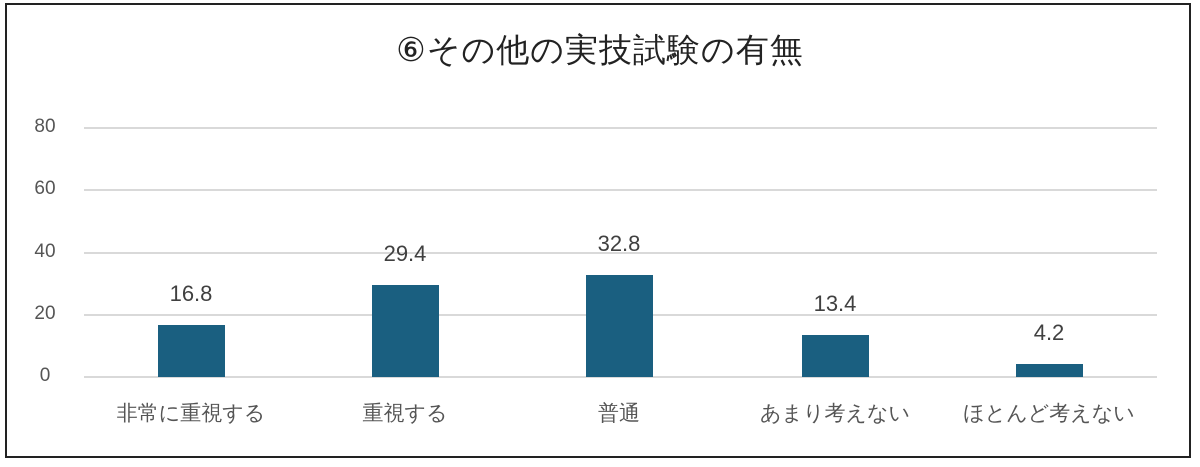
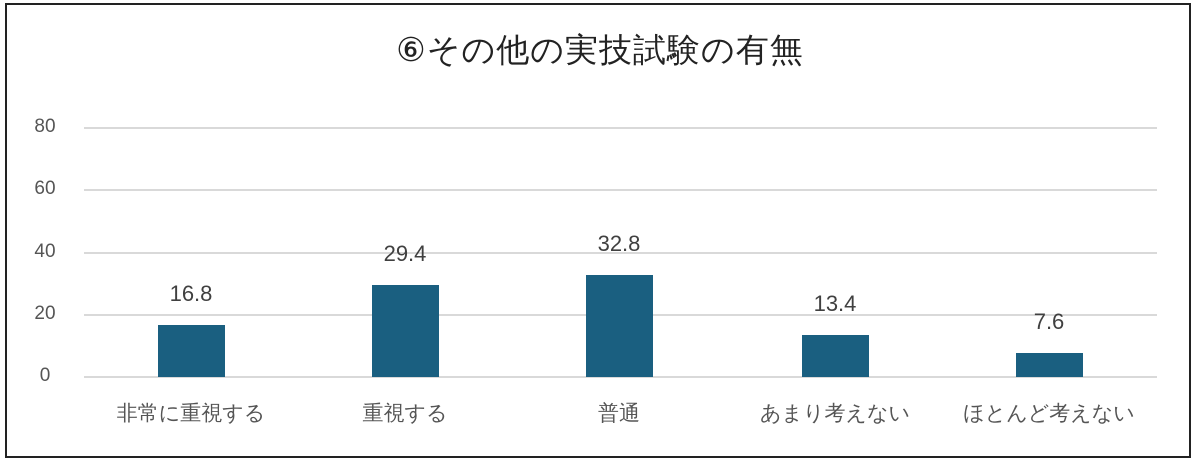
ほとんど考えない: 4.2 -> 7.6
